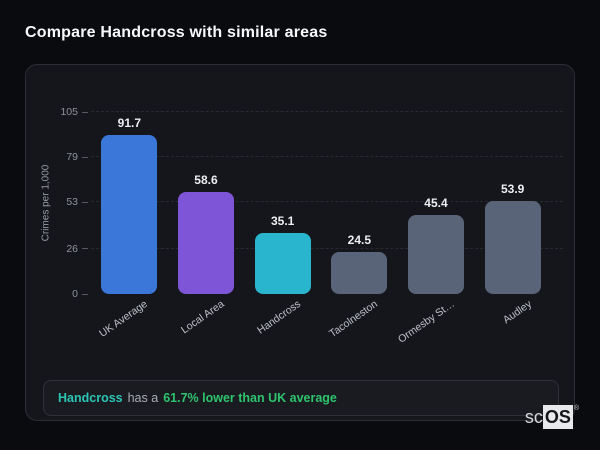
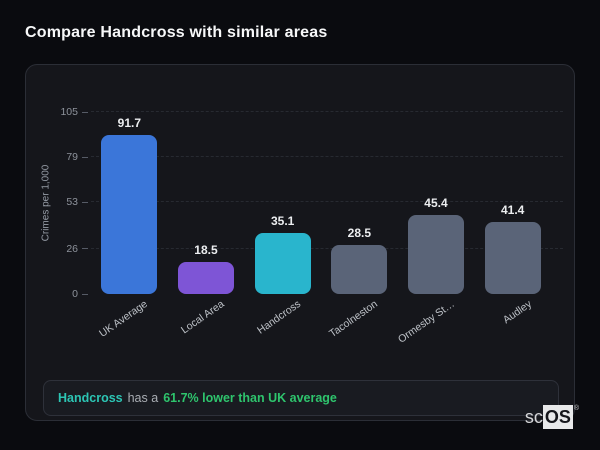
Local Area: 58.6 -> 18.5
Tacolneston: 24.5 -> 28.5
Audley: 53.9 -> 41.4
